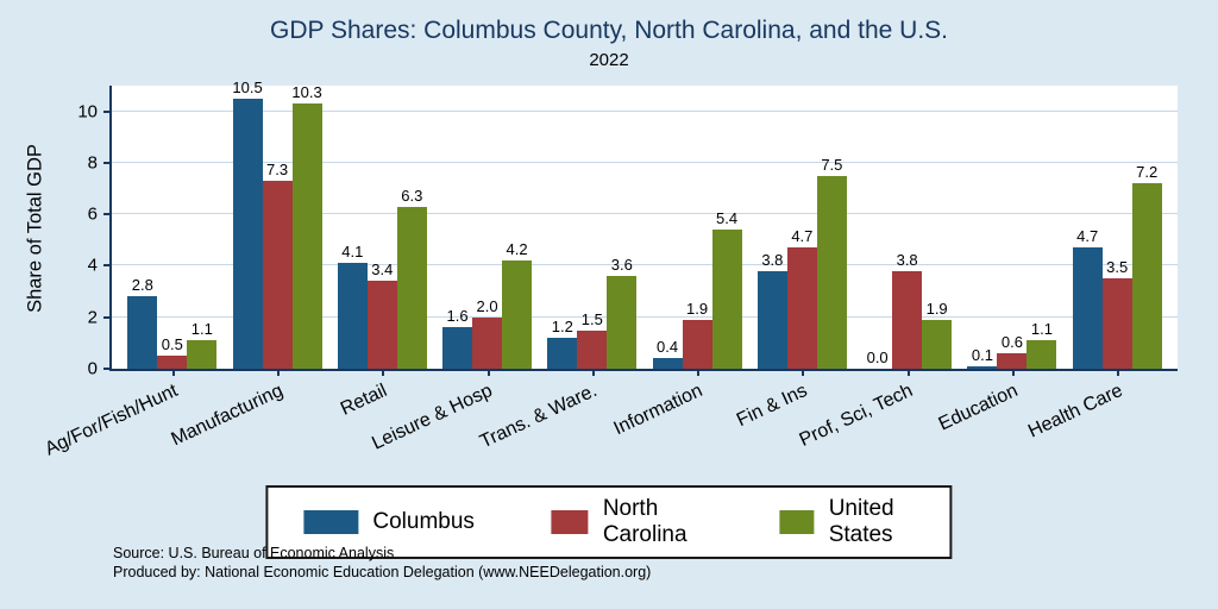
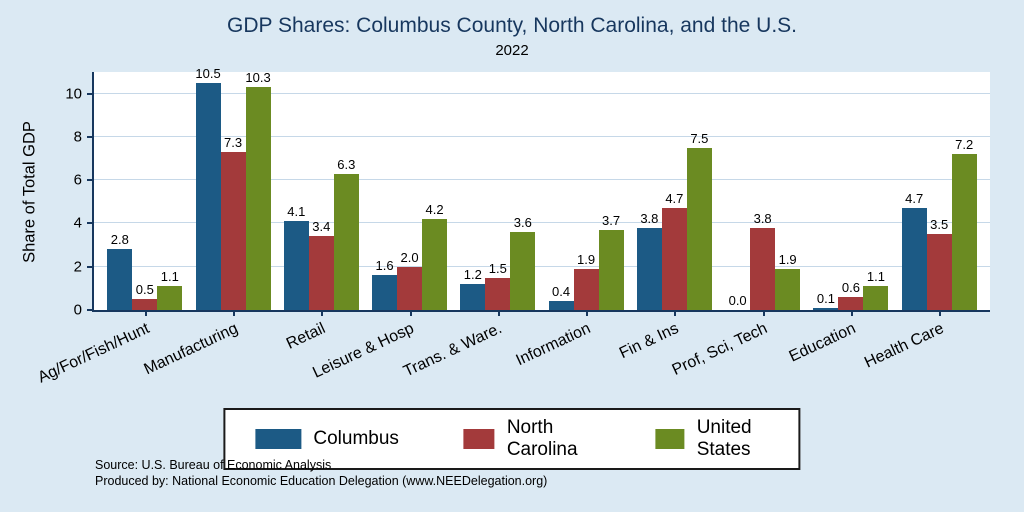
United States/Information: 5.4 -> 3.7
